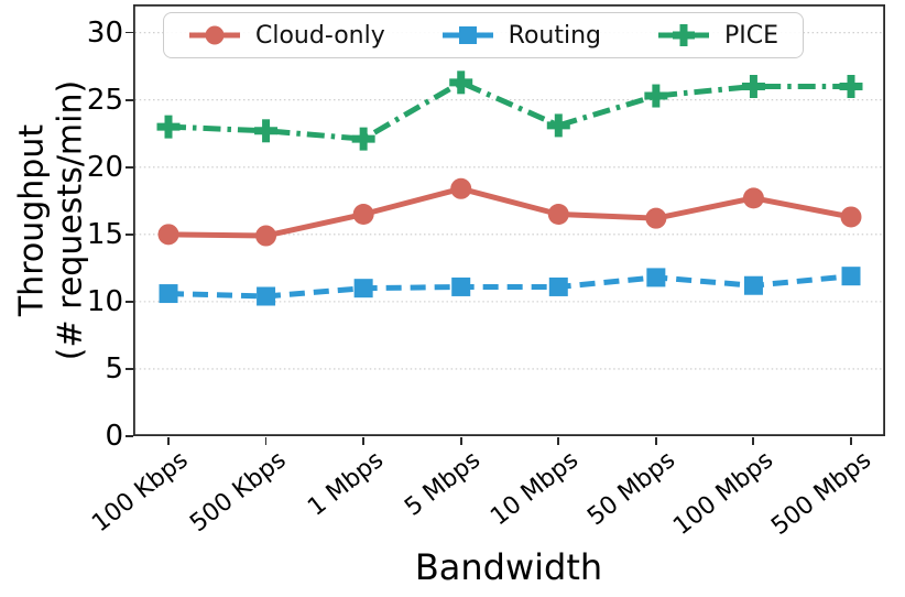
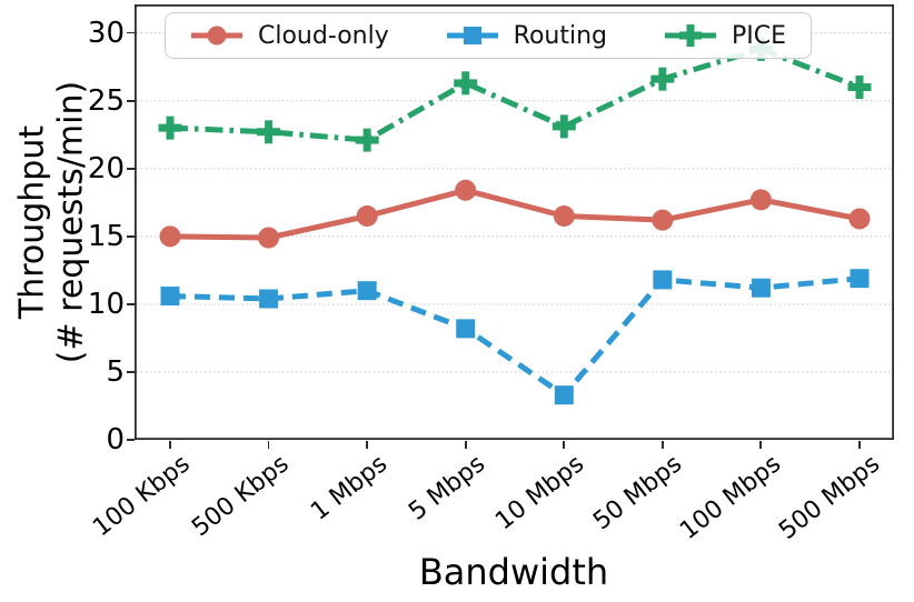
Routing/5 Mbps: 11.1 -> 8.2
Routing/10 Mbps: 11.1 -> 3.3
PICE/50 Mbps: 25.3 -> 26.6
PICE/100 Mbps: 26.0 -> 28.8
